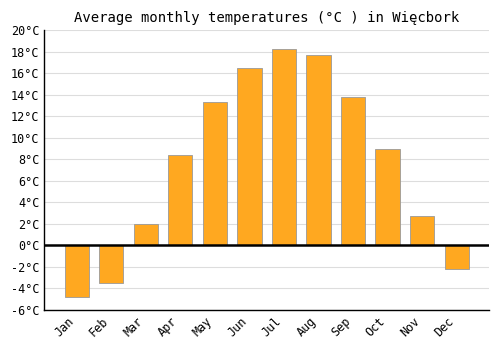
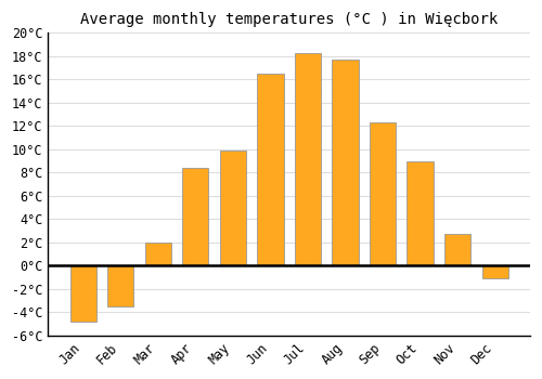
May: 13.3°C -> 9.9°C
Sep: 13.8°C -> 12.3°C
Dec: -2.2°C -> -1.1°C
